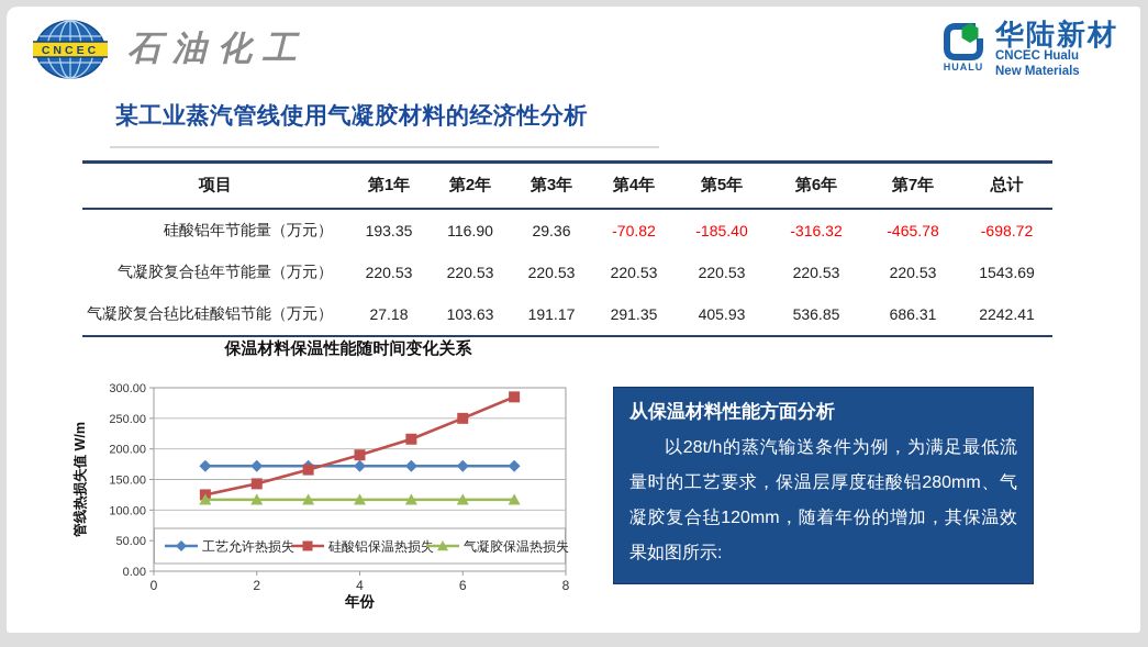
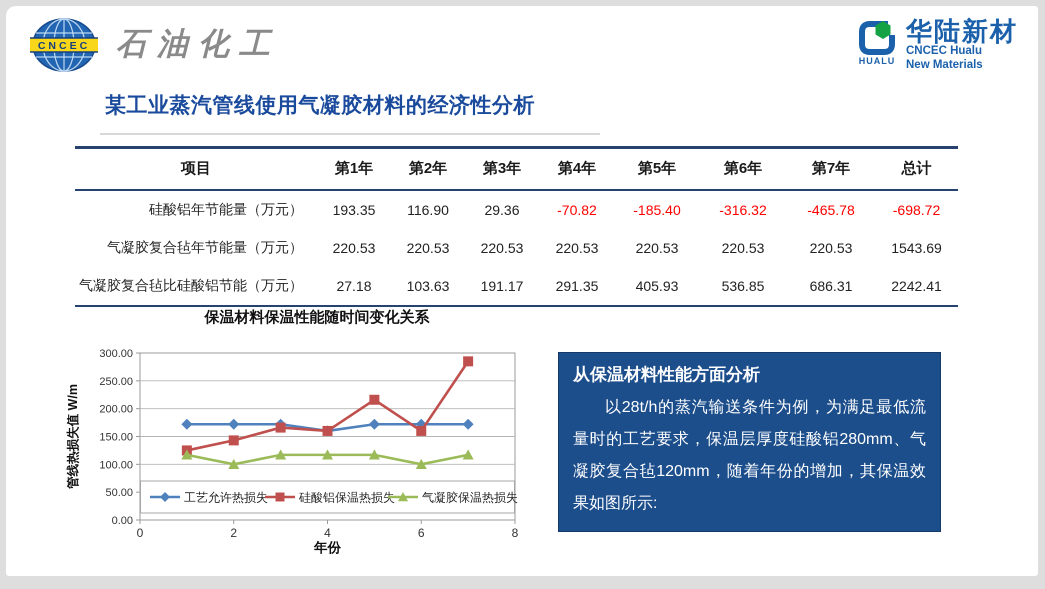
气凝胶保温热损失/2: 120 -> 100
工艺允许热损失/4: 170 -> 160
硅酸铝保温热损失/4: 190 -> 160
硅酸铝保温热损失/6: 250 -> 160
气凝胶保温热损失/6: 120 -> 100
